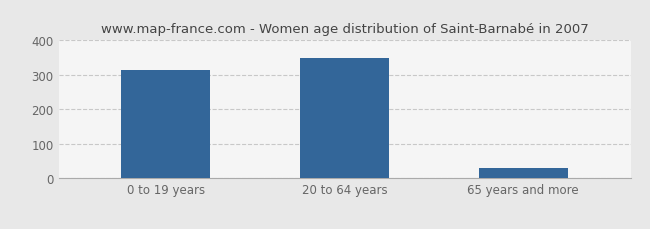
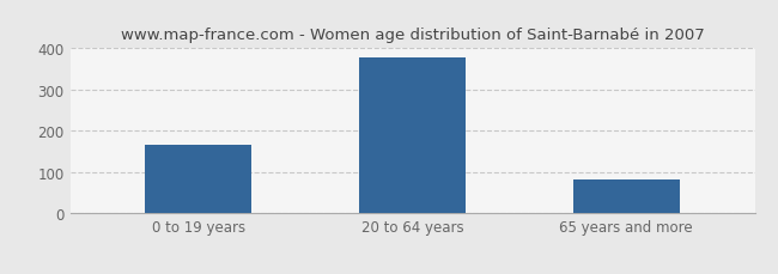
0 to 19 years: 315 -> 165
20 to 64 years: 350 -> 378
65 years and more: 30 -> 83
